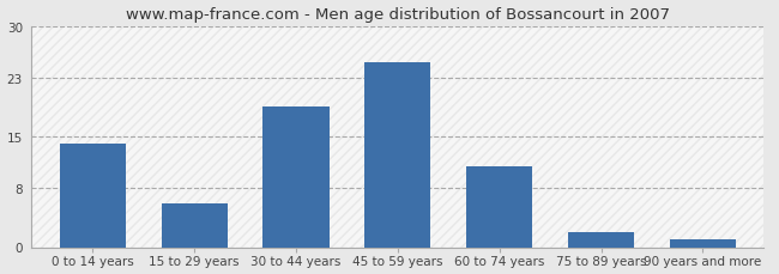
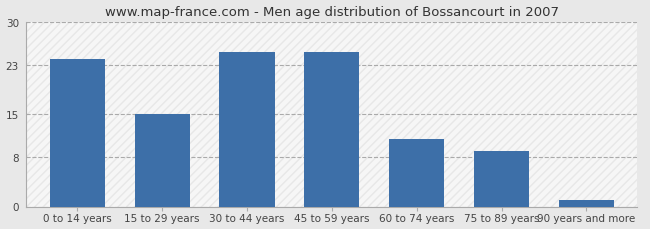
0 to 14 years: 14 -> 24
15 to 29 years: 6 -> 15
30 to 44 years: 19 -> 25
75 to 89 years: 2 -> 9
